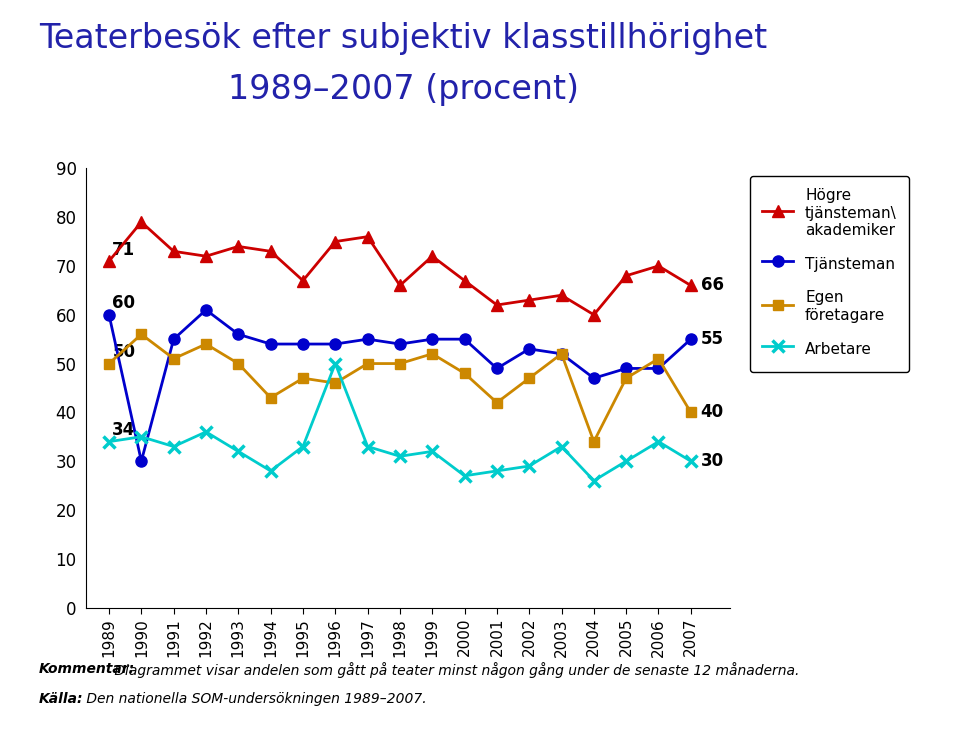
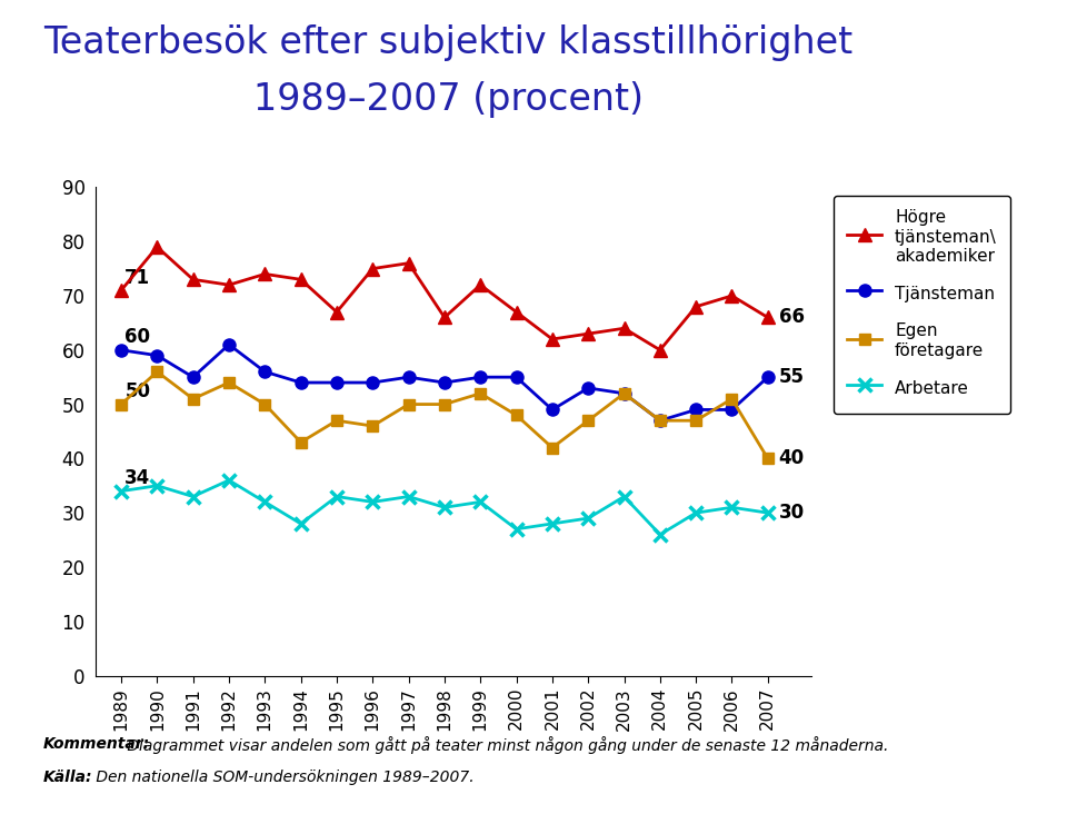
Tjänsteman/1990: 30 -> 59
Arbetare/1996: 50 -> 32
Egen företagare/2004: 34 -> 47
Arbetare/2006: 34 -> 31
